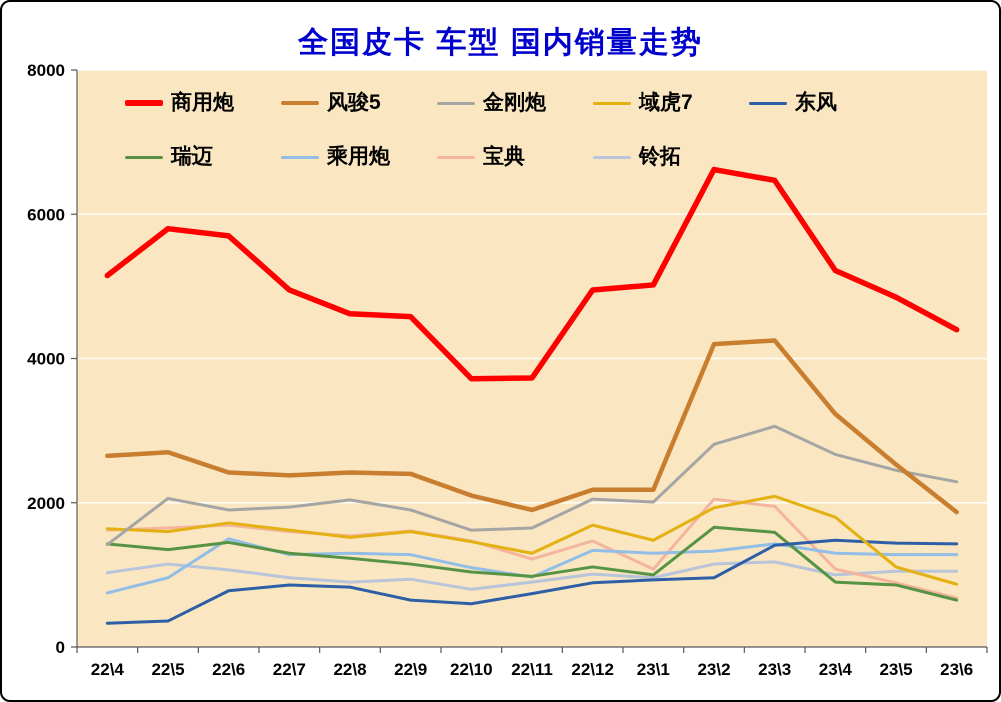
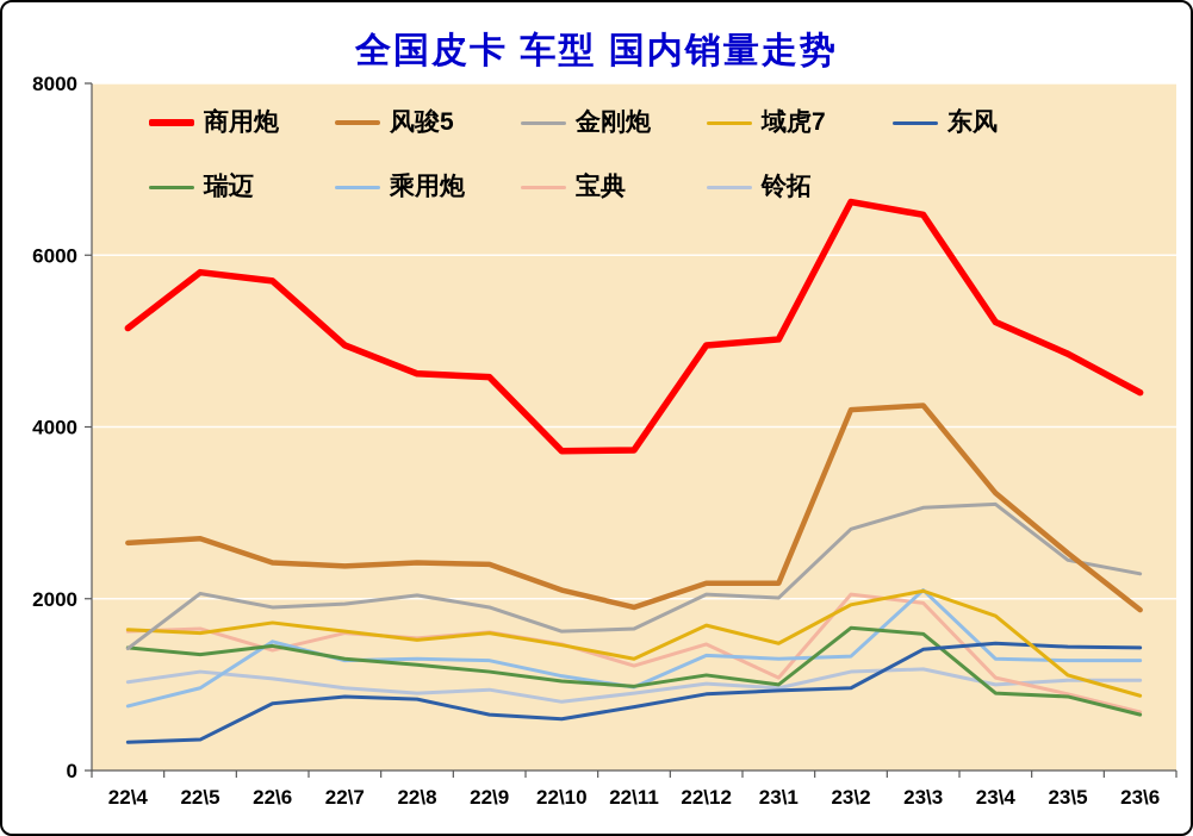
宝典/22\6: 1700 -> 1400
乘用炮/23\3: 1400 -> 2100
金刚炮/23\4: 2700 -> 3100
